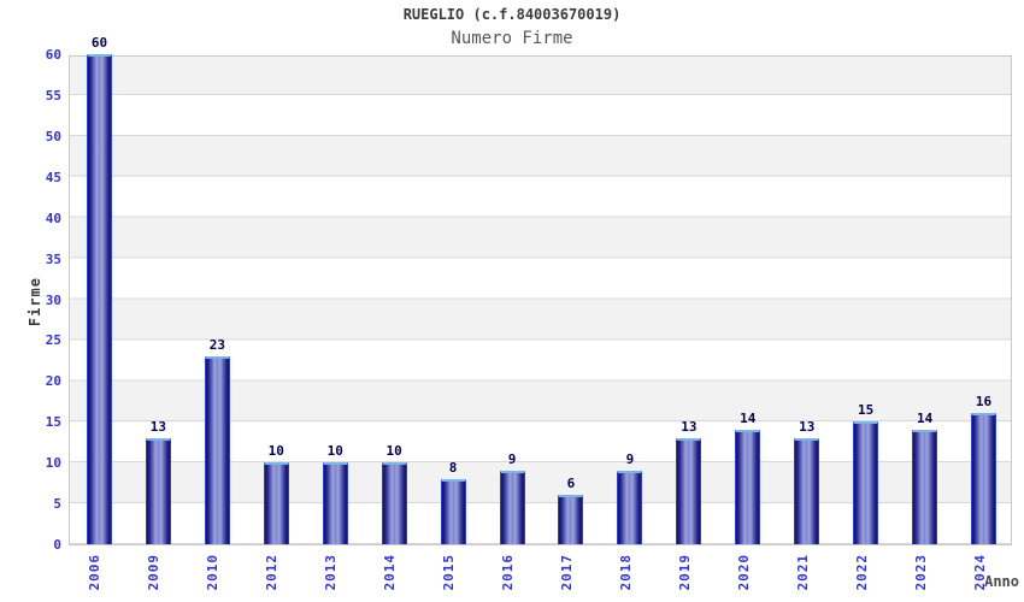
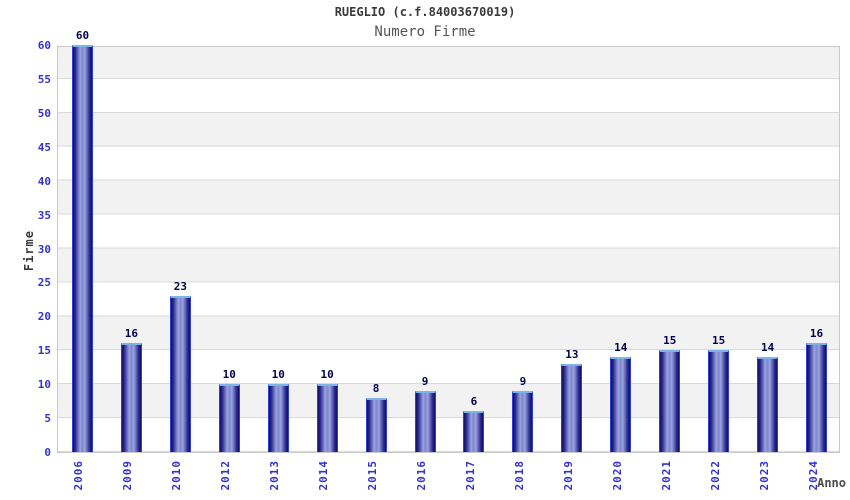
2009: 13 -> 16
2021: 13 -> 15
